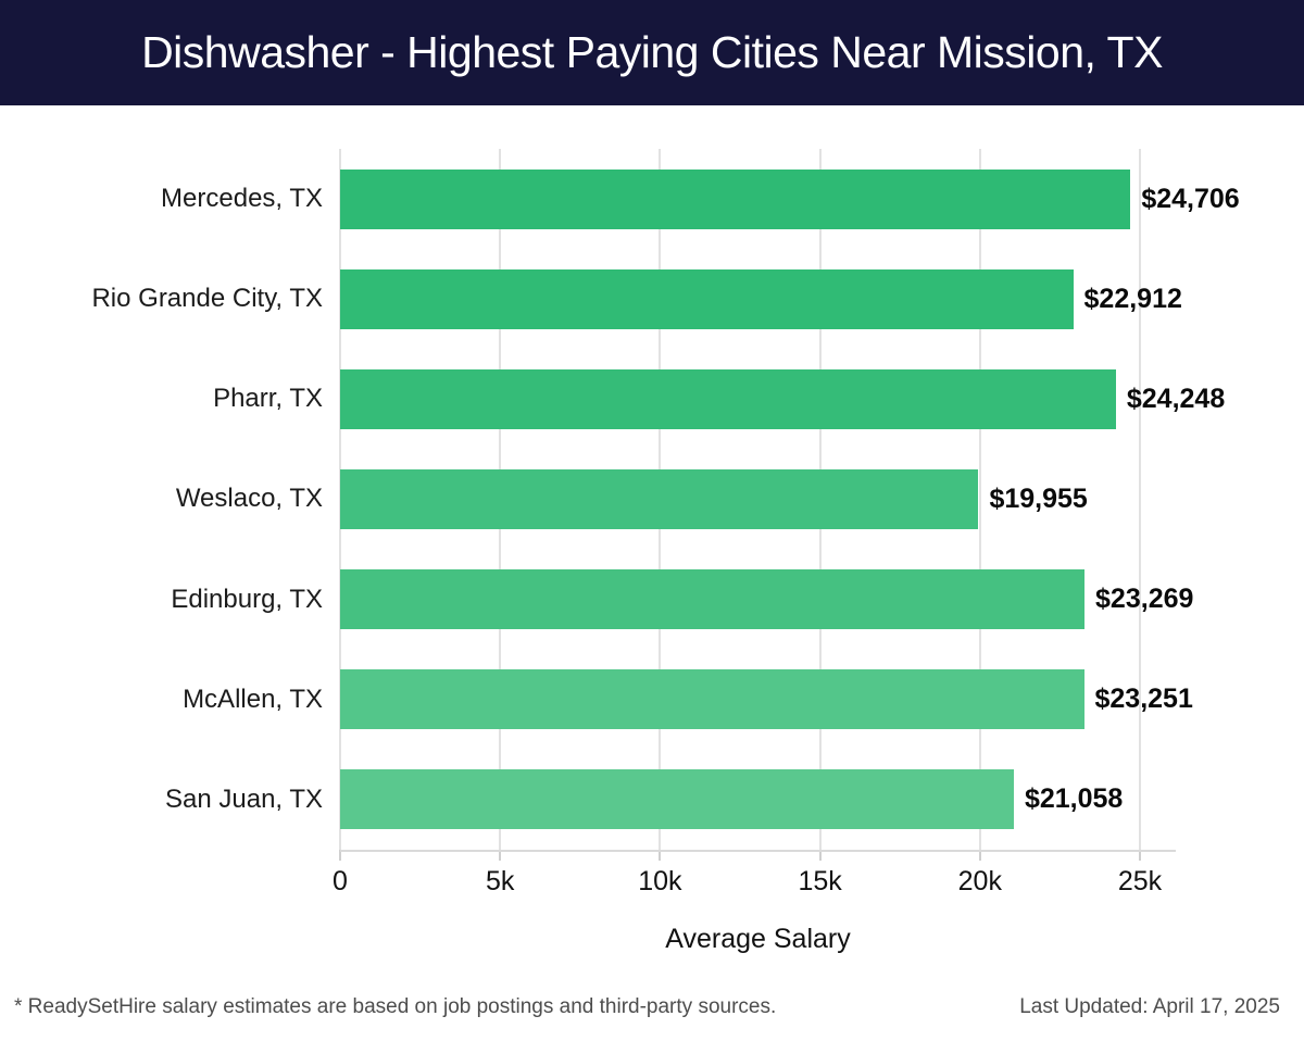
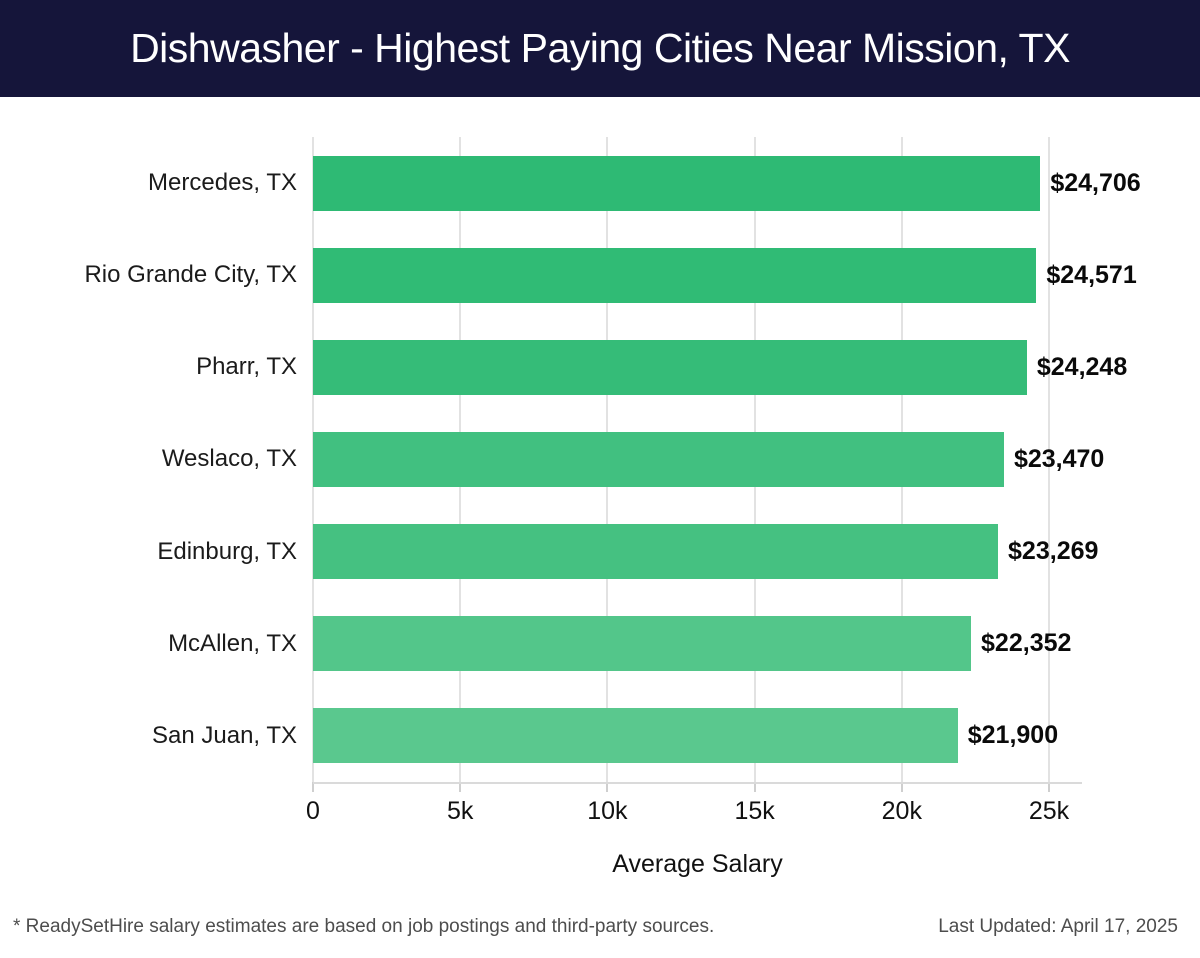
Rio Grande City, TX: $22,912 -> $24,571
Weslaco, TX: $19,955 -> $23,470
McAllen, TX: $23,251 -> $22,352
San Juan, TX: $21,058 -> $21,900
